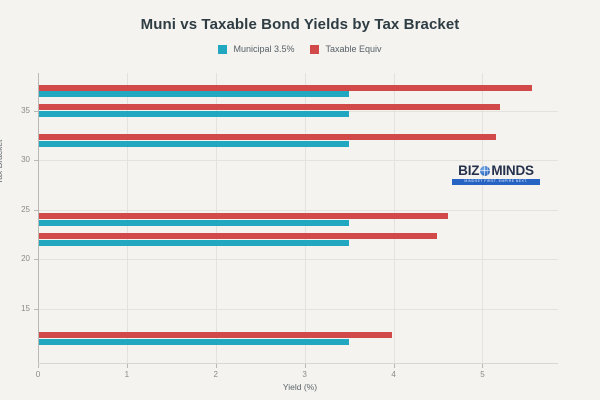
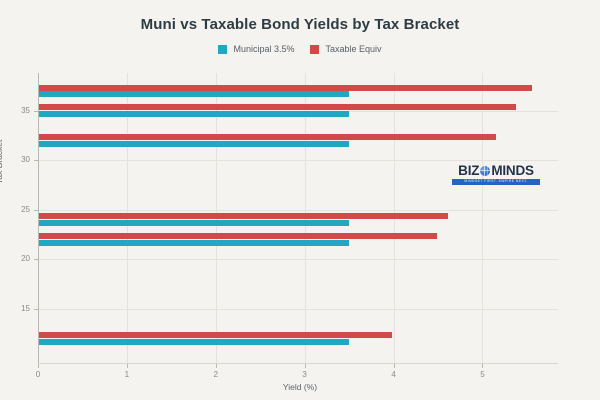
Taxable Equiv/35: 5.2 -> 5.4
